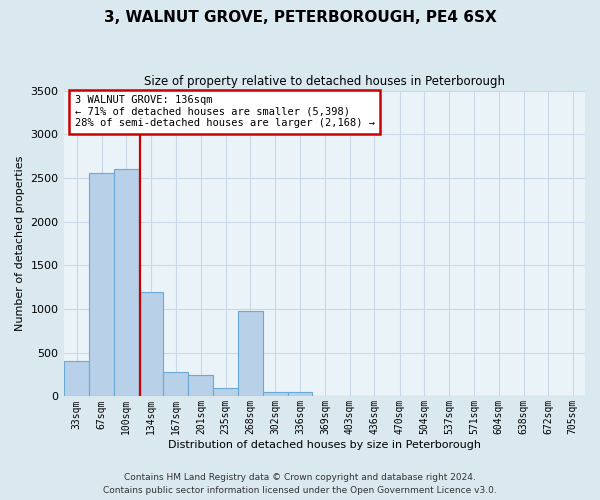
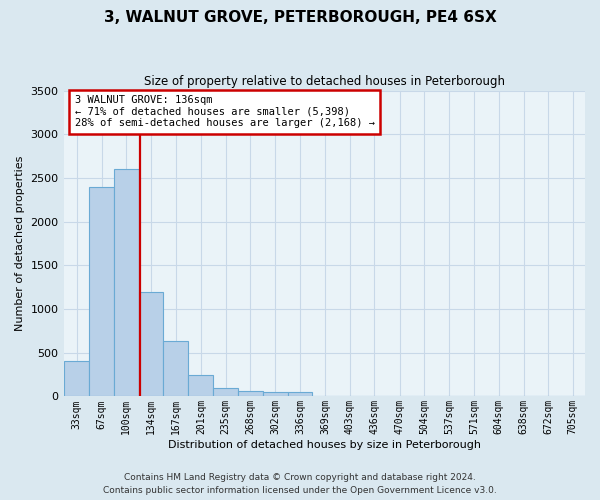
67sqm: 2560 -> 2400
167sqm: 280 -> 630
268sqm: 980 -> 60
